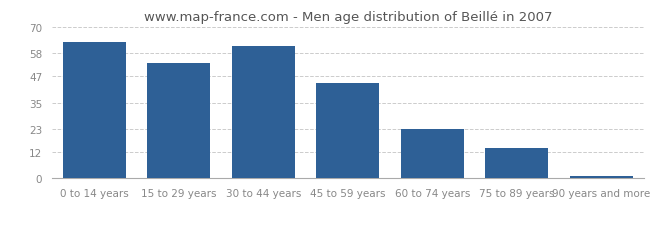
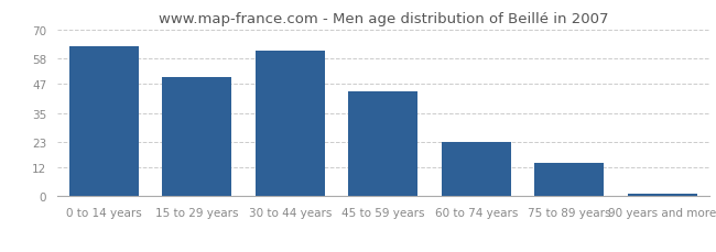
15 to 29 years: 53 -> 50
